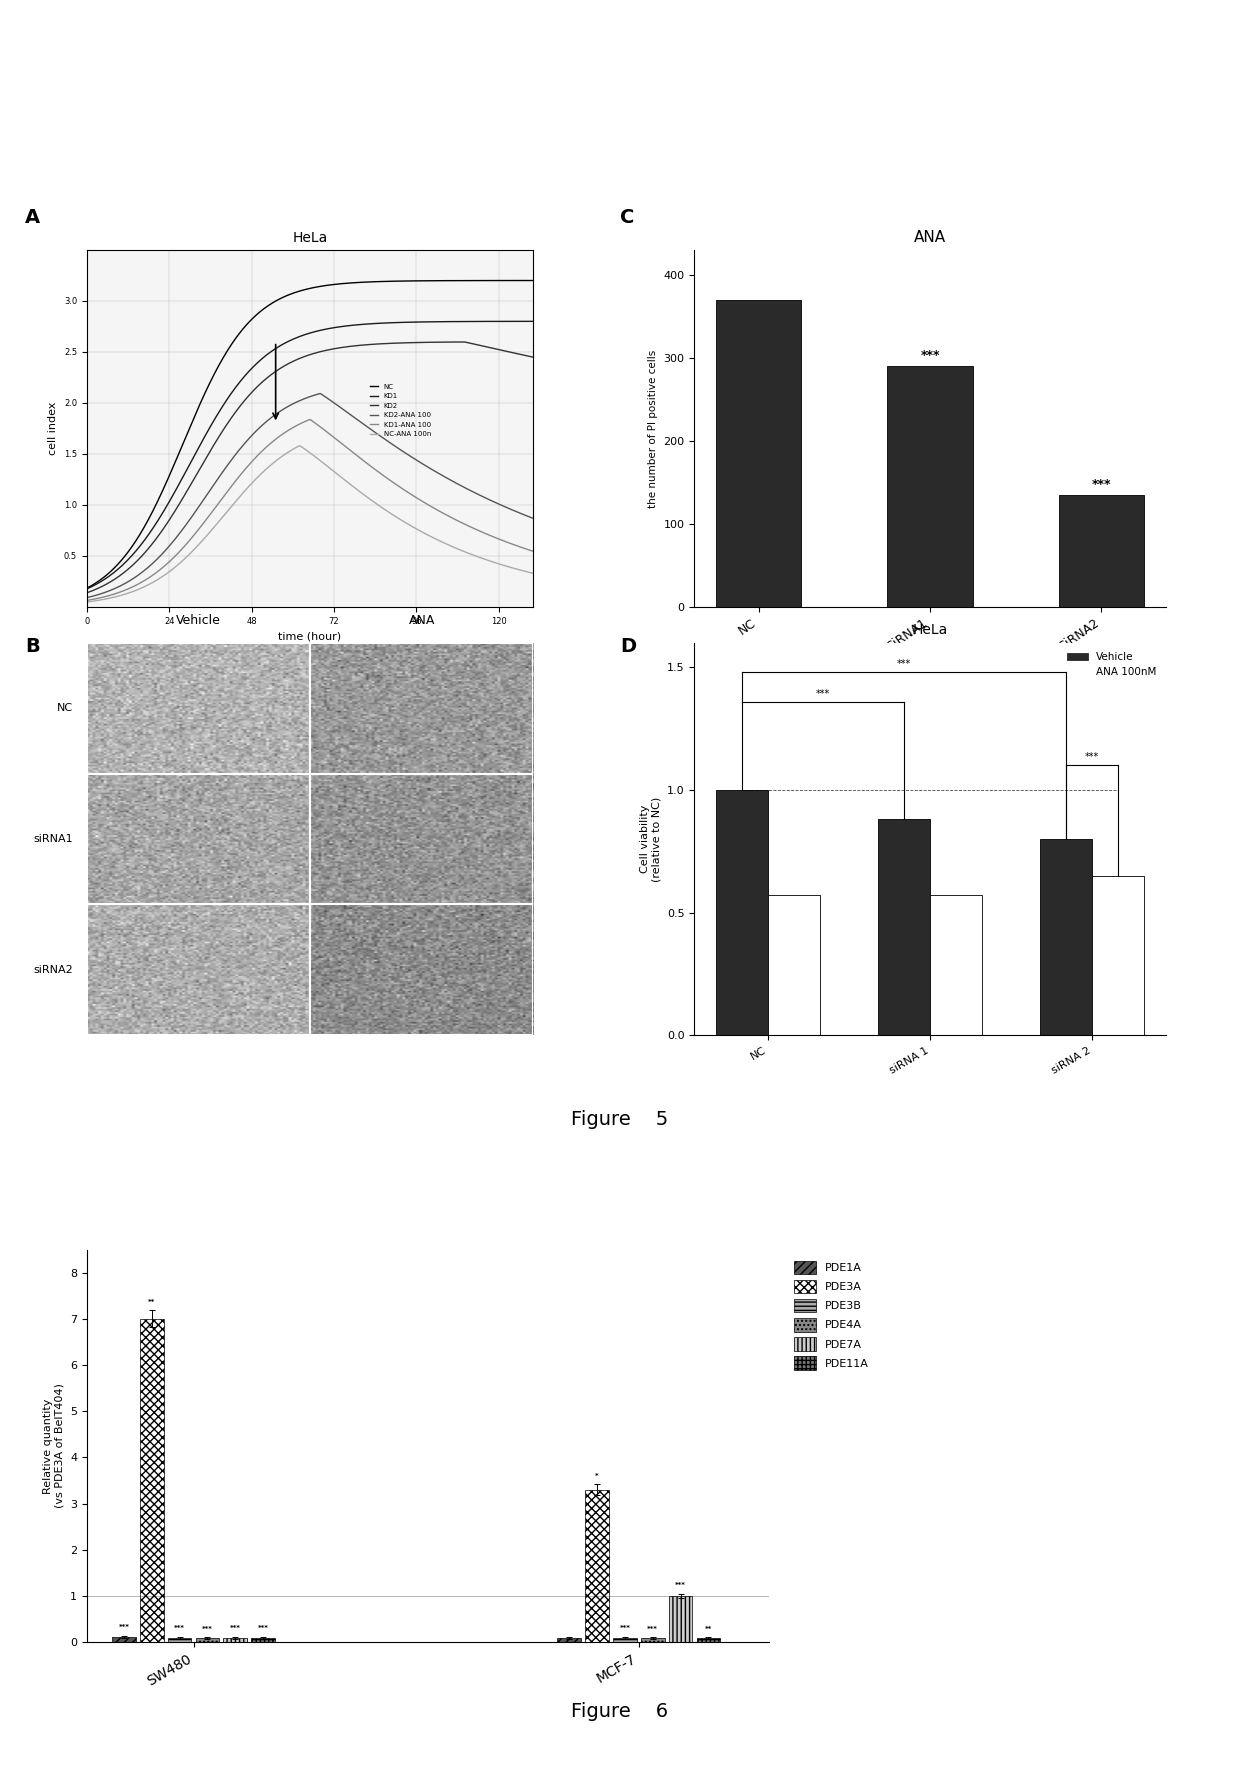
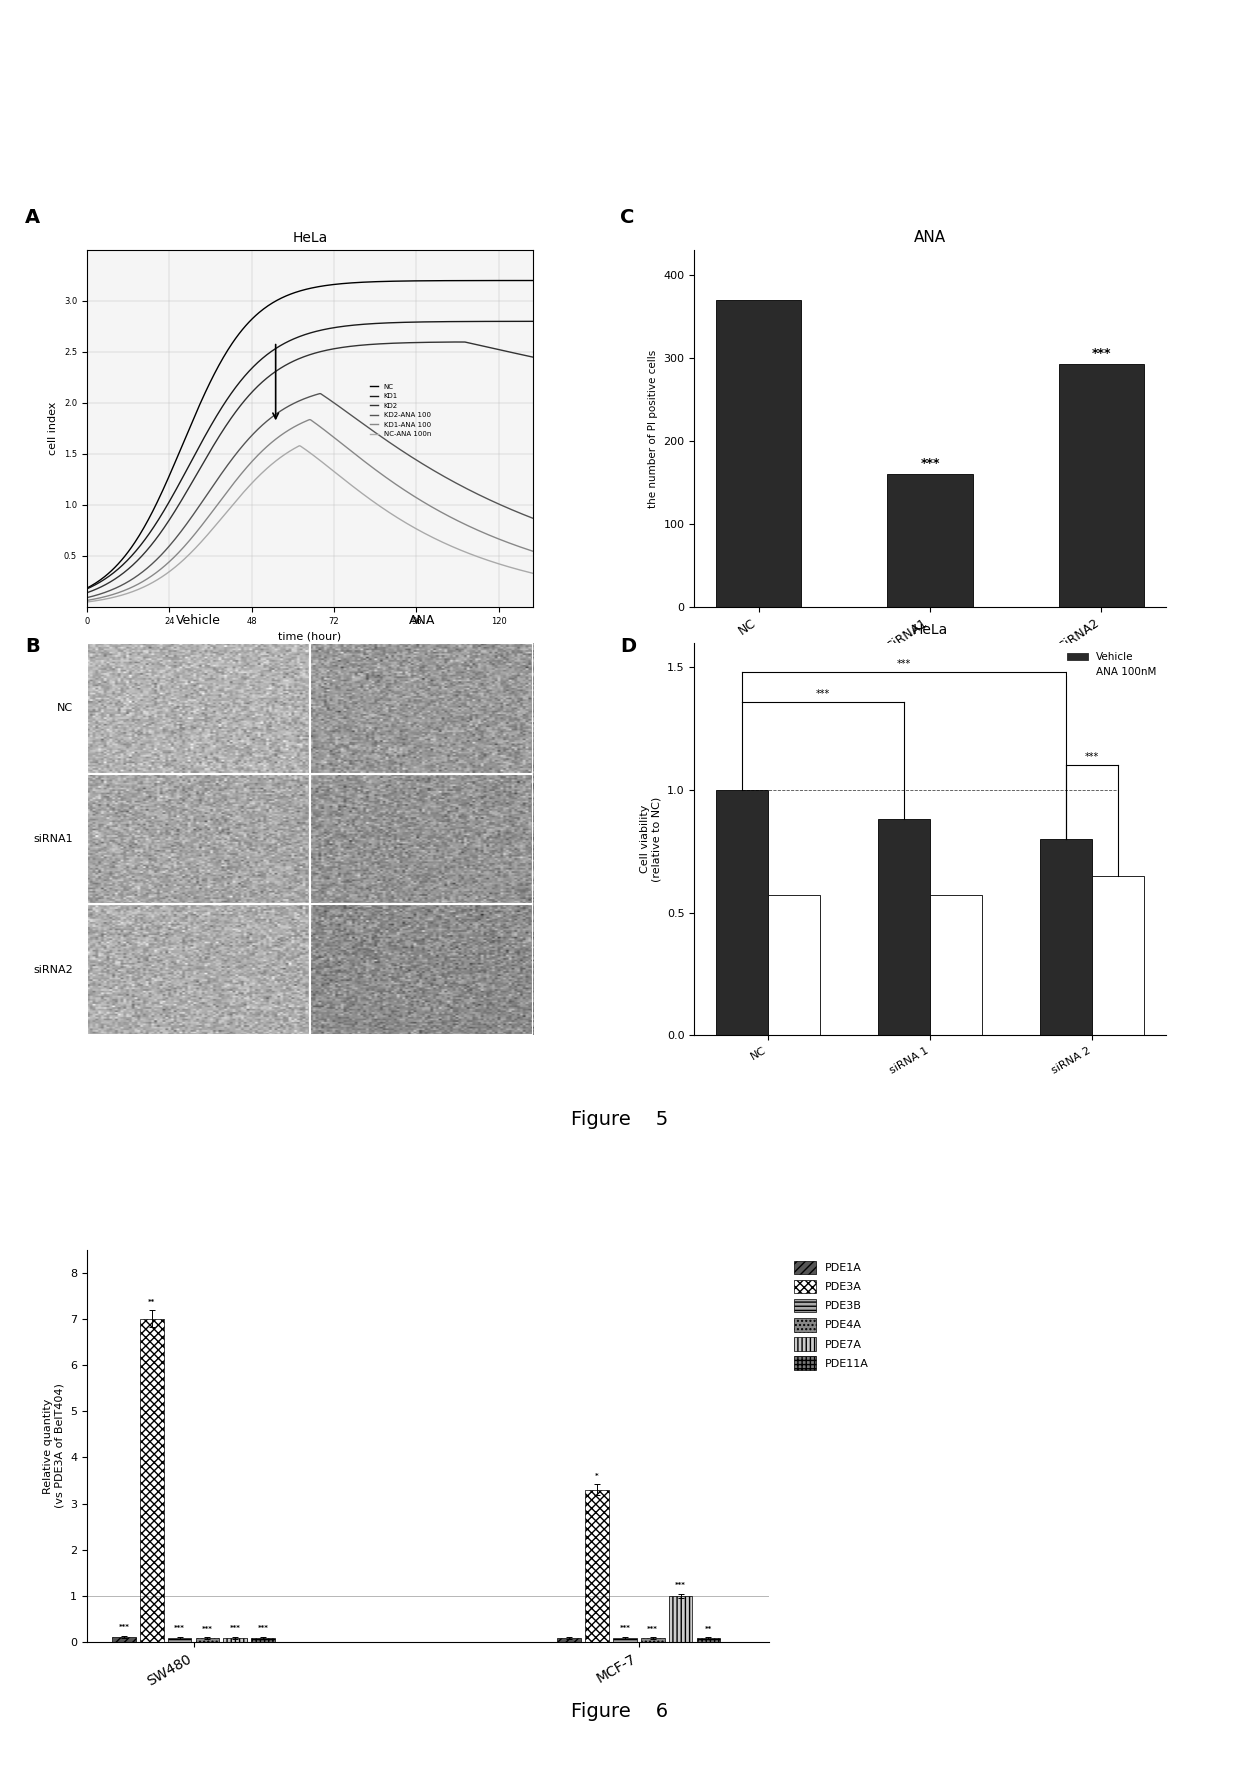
ANA/SiRNA1: 290 -> 160
ANA/SiRNA2: 135 -> 292
